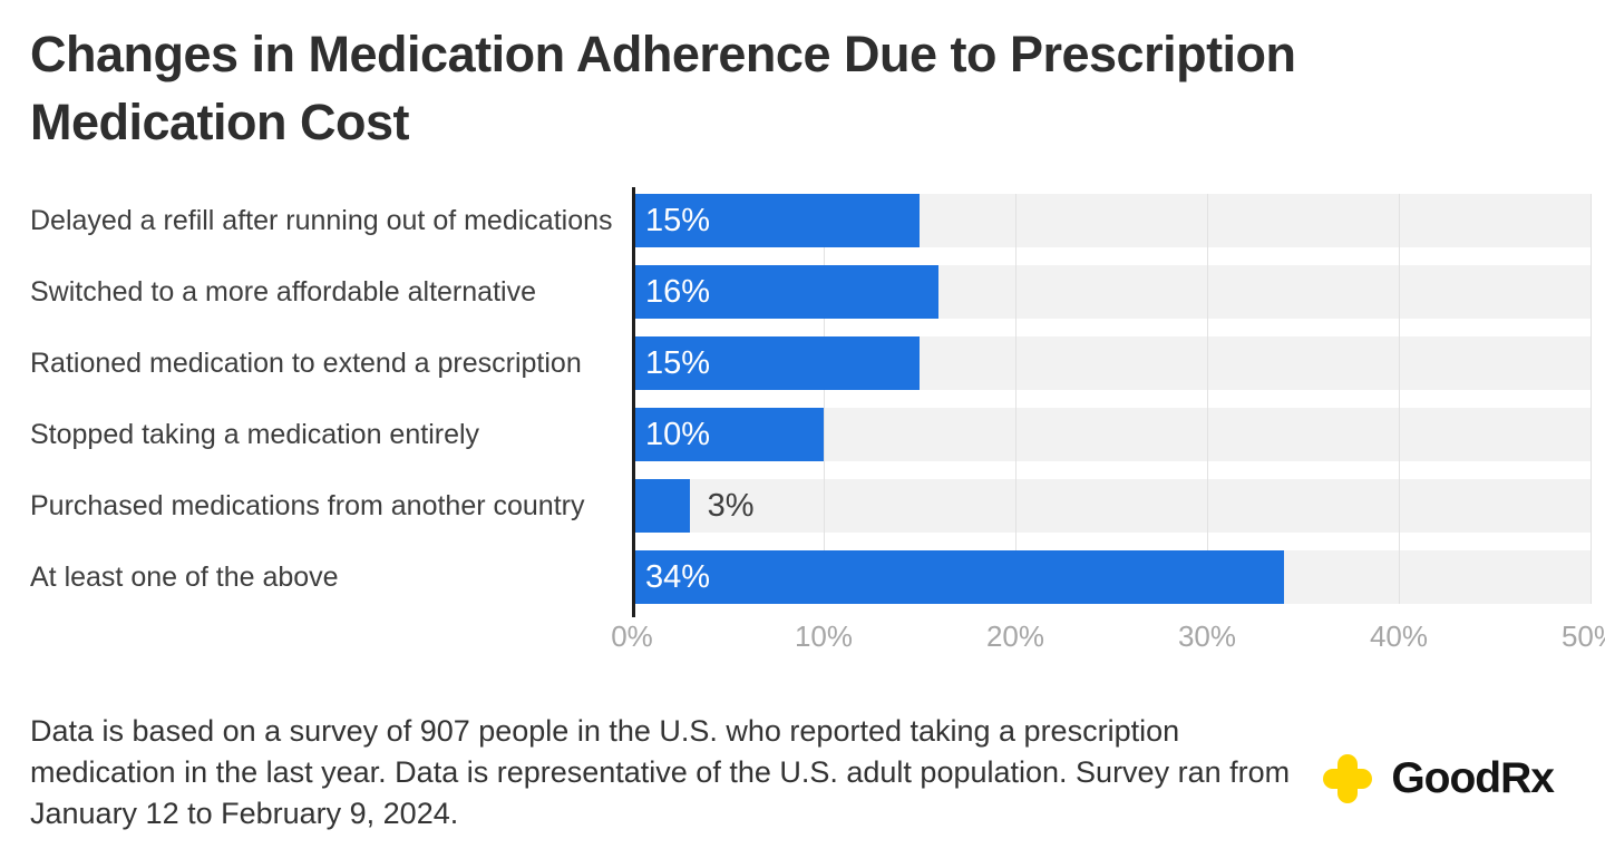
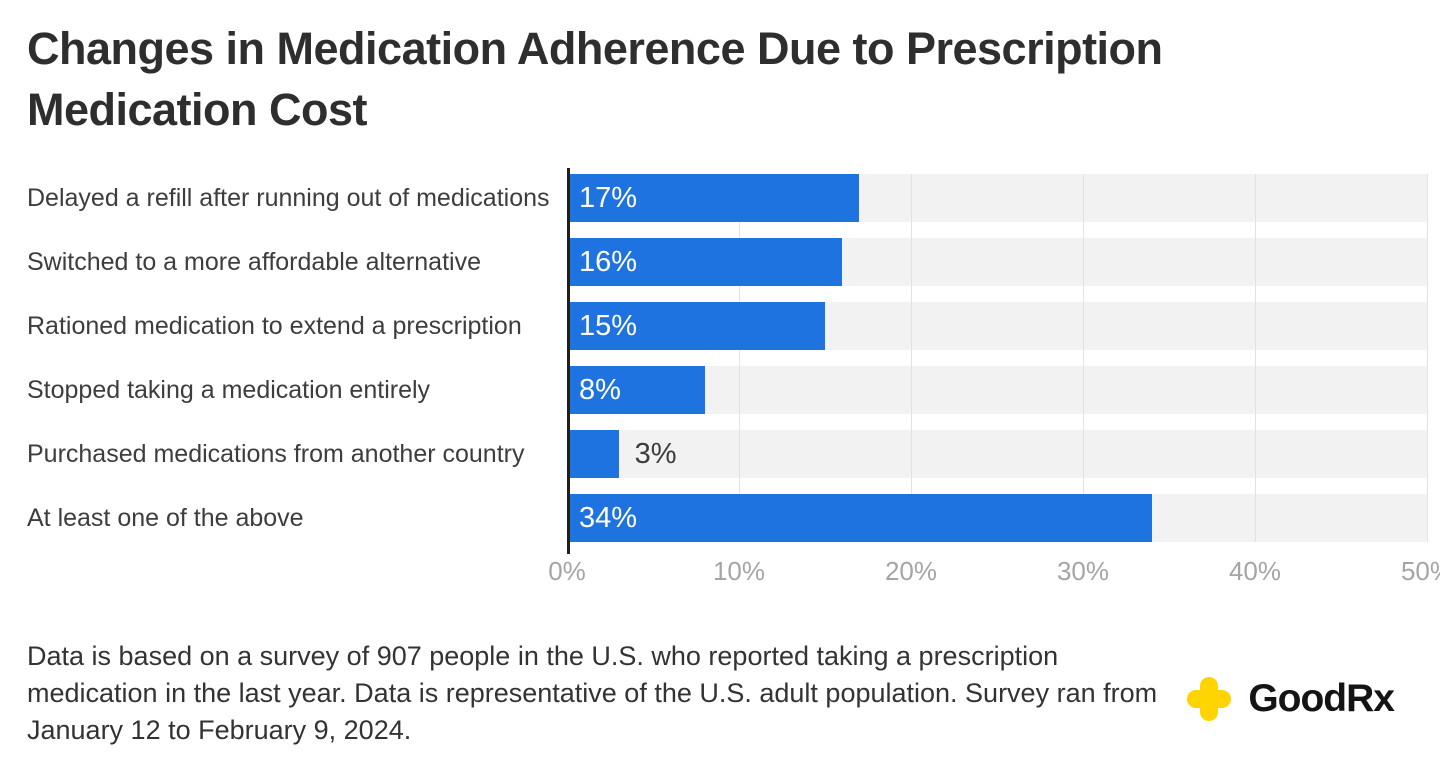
Delayed a refill after running out of medications: 15% -> 17%
Stopped taking a medication entirely: 10% -> 8%
